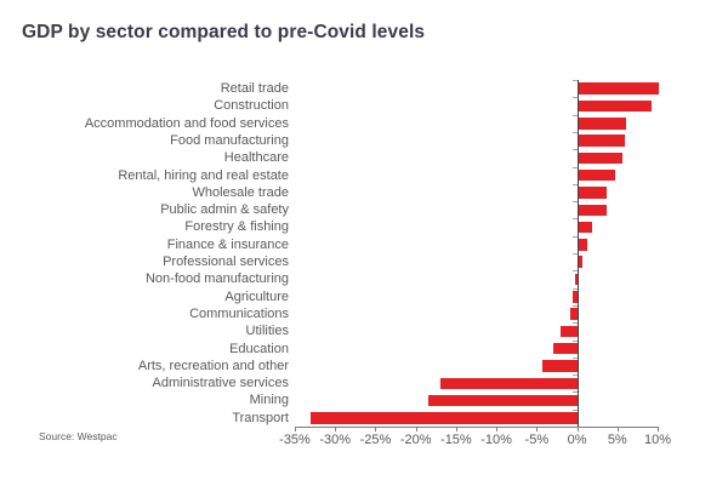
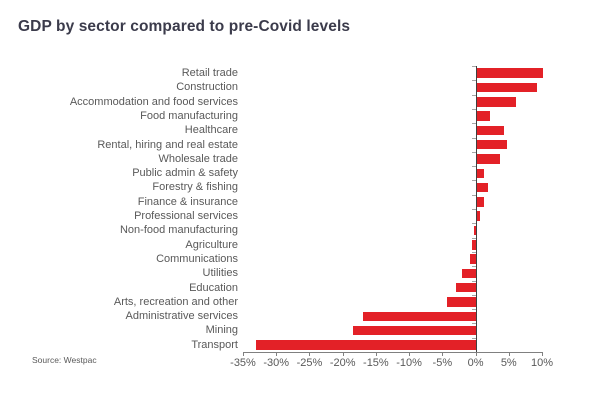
Food manufacturing: 6% -> 2%
Healthcare: 5% -> 4%
Public admin & safety: 3% -> 1%
